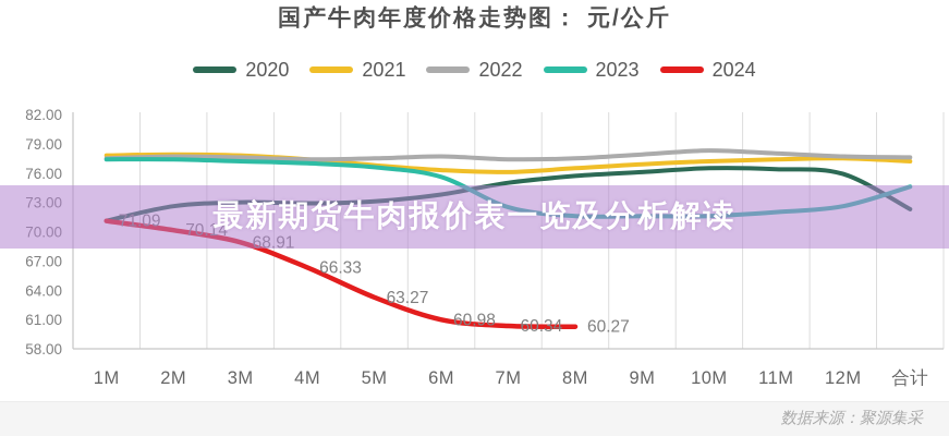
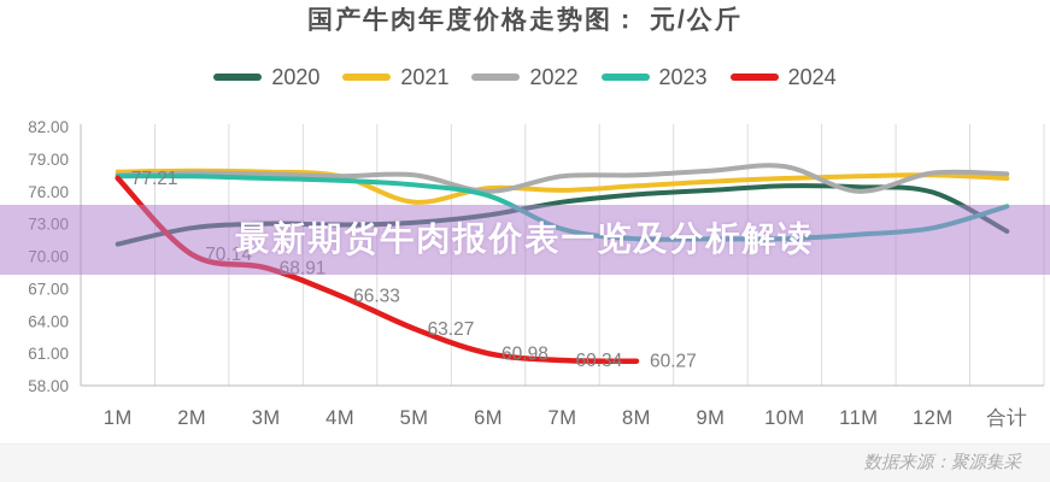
2024/1M: 71.09 -> 77.21
2021/5M: 77 -> 75
2022/6M: 78 -> 76
2022/11M: 78 -> 76
